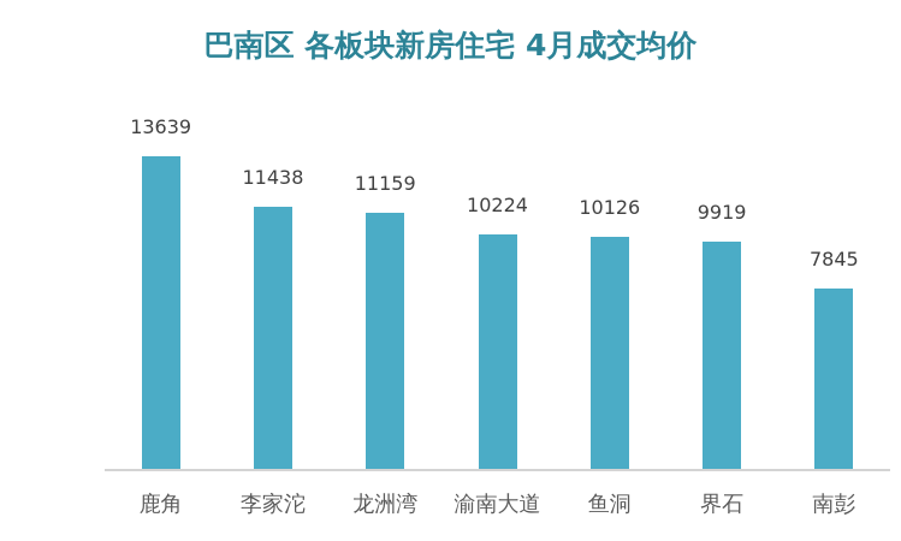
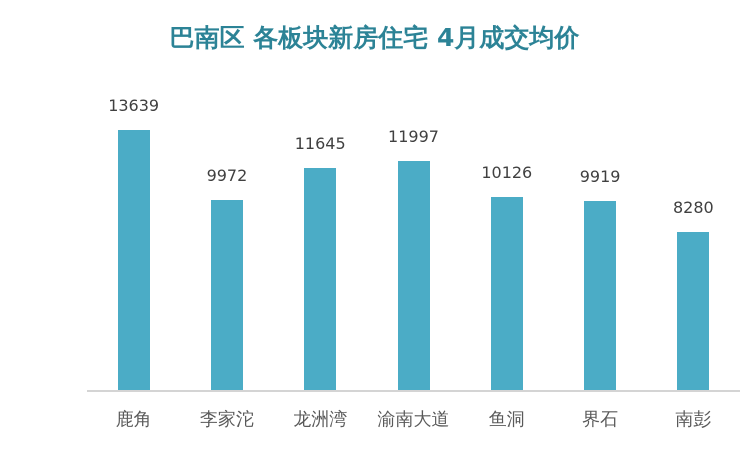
李家沱: 11438 -> 9972
龙洲湾: 11159 -> 11645
渝南大道: 10224 -> 11997
南彭: 7845 -> 8280
